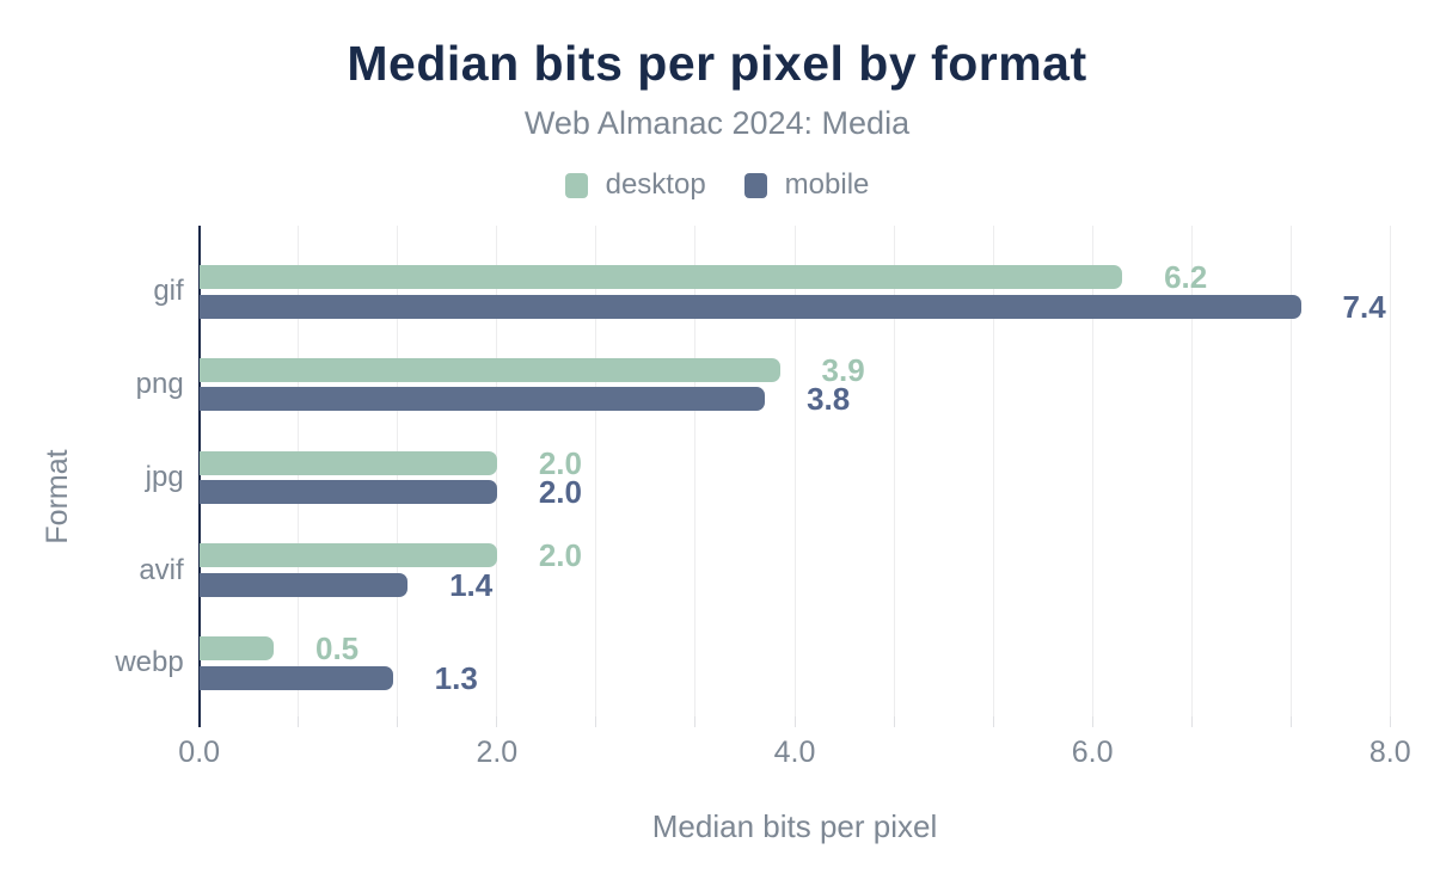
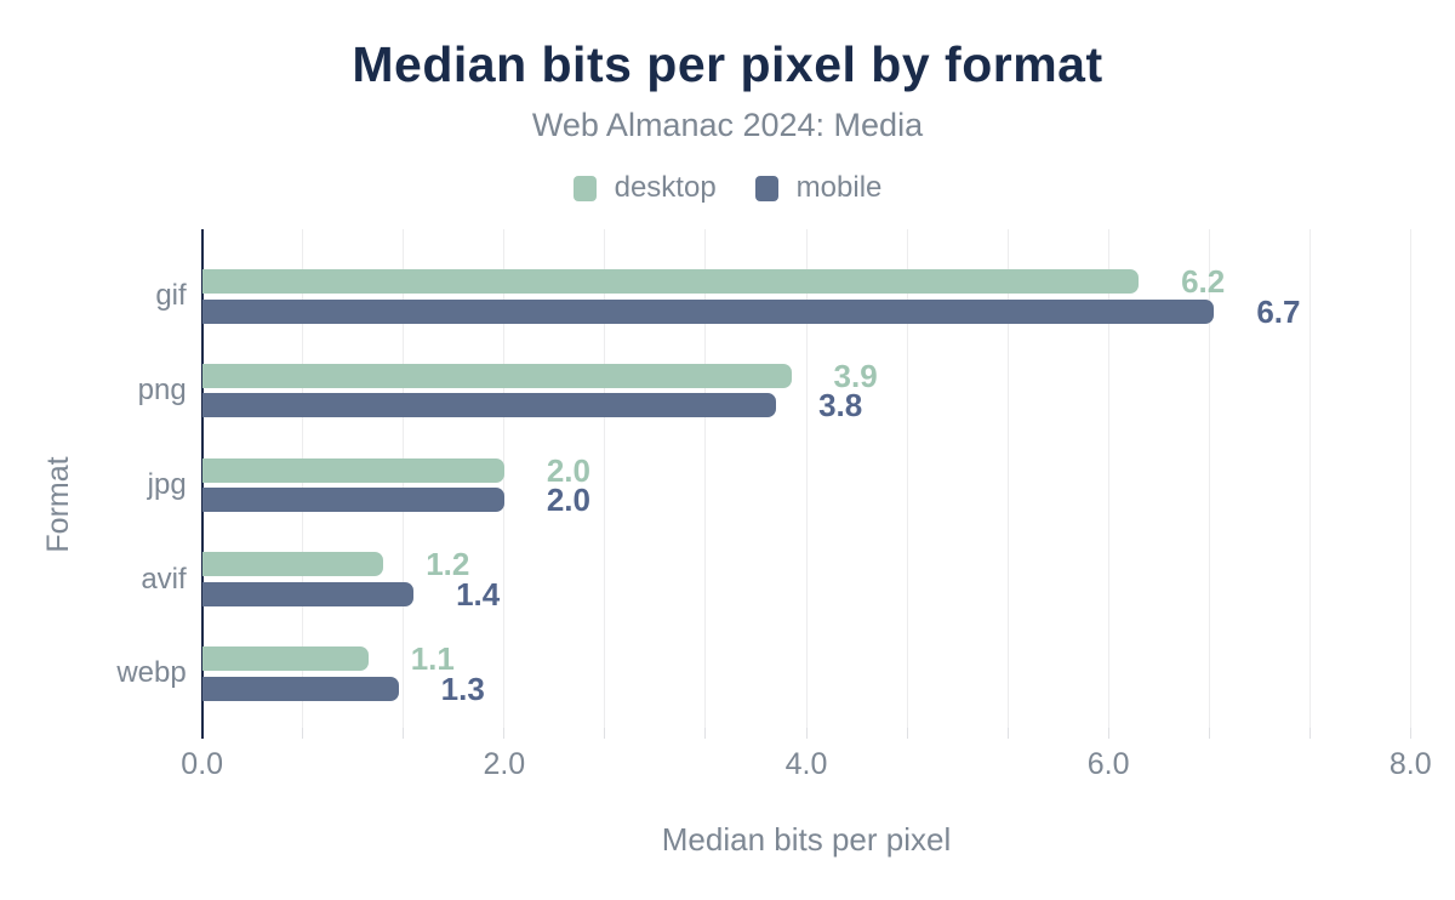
mobile/gif: 7.4 -> 6.7
desktop/avif: 2.0 -> 1.2
desktop/webp: 0.5 -> 1.1
